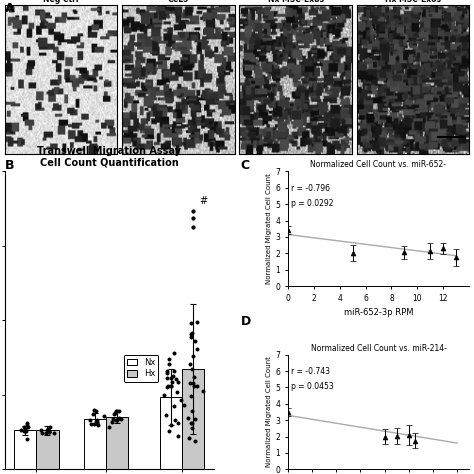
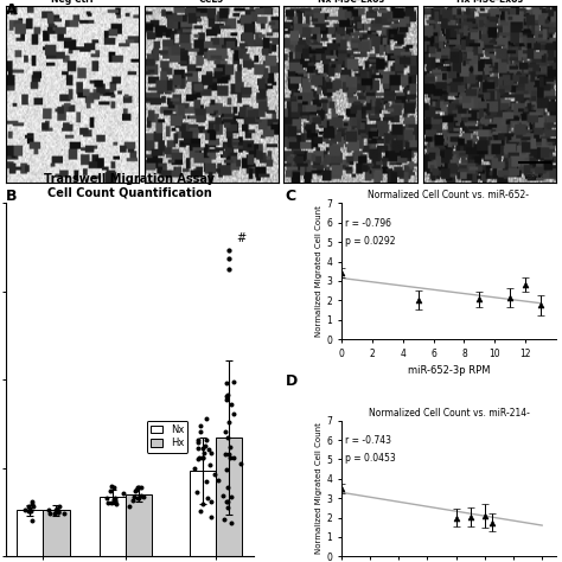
Normalized Cell Count vs. miR-652-/12: 2.3 -> 2.8
